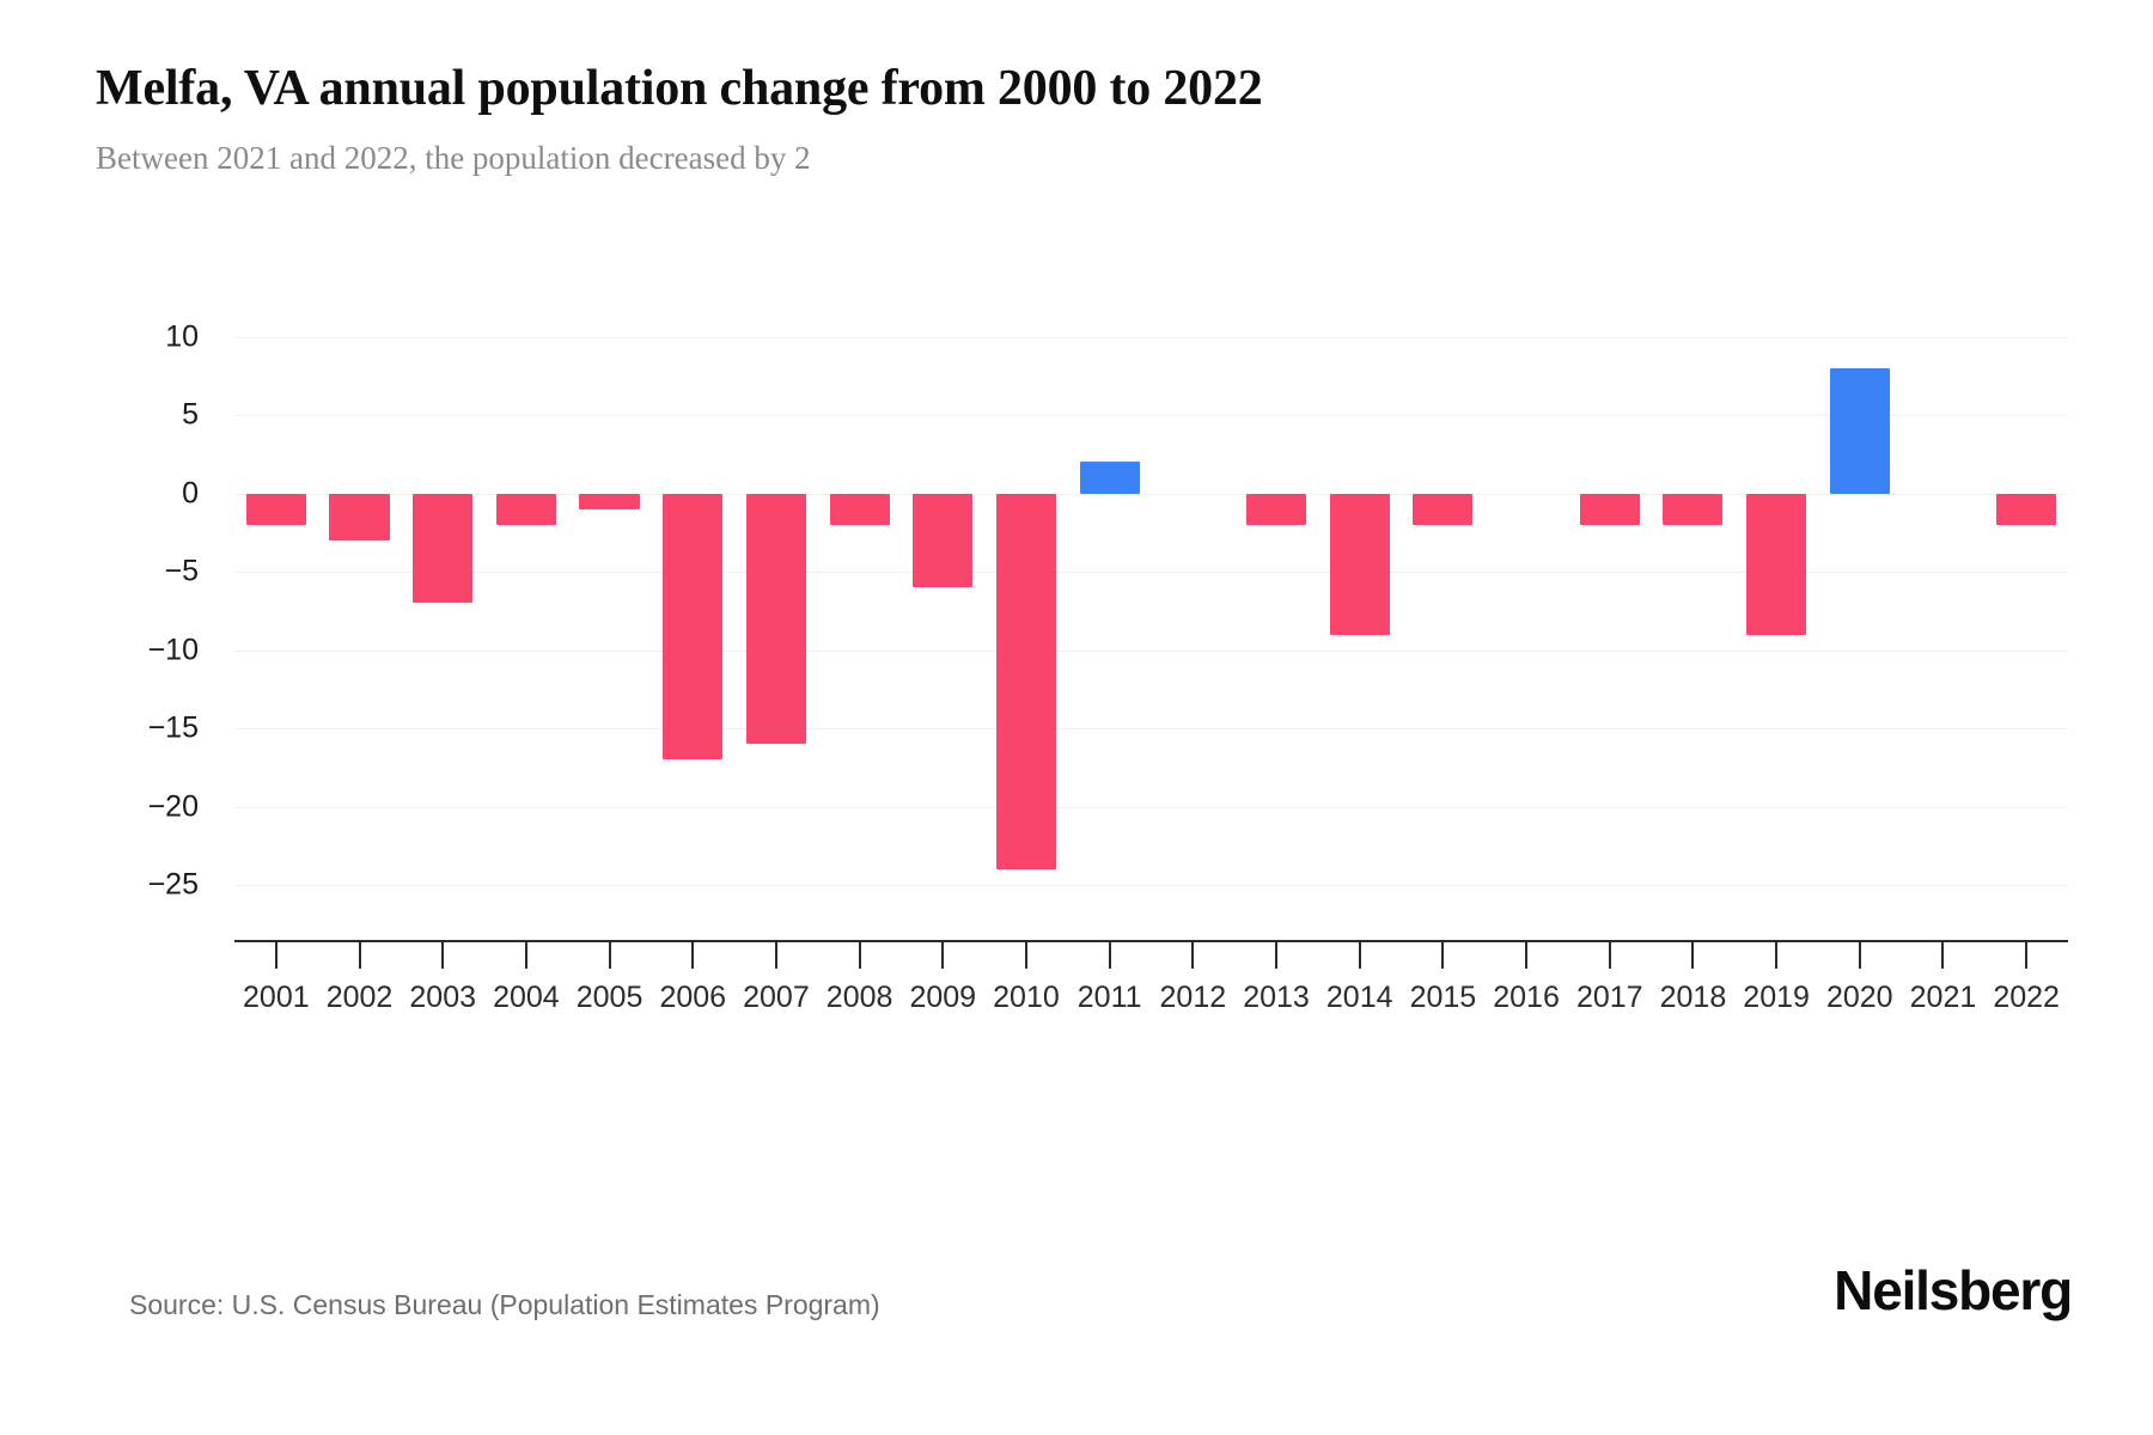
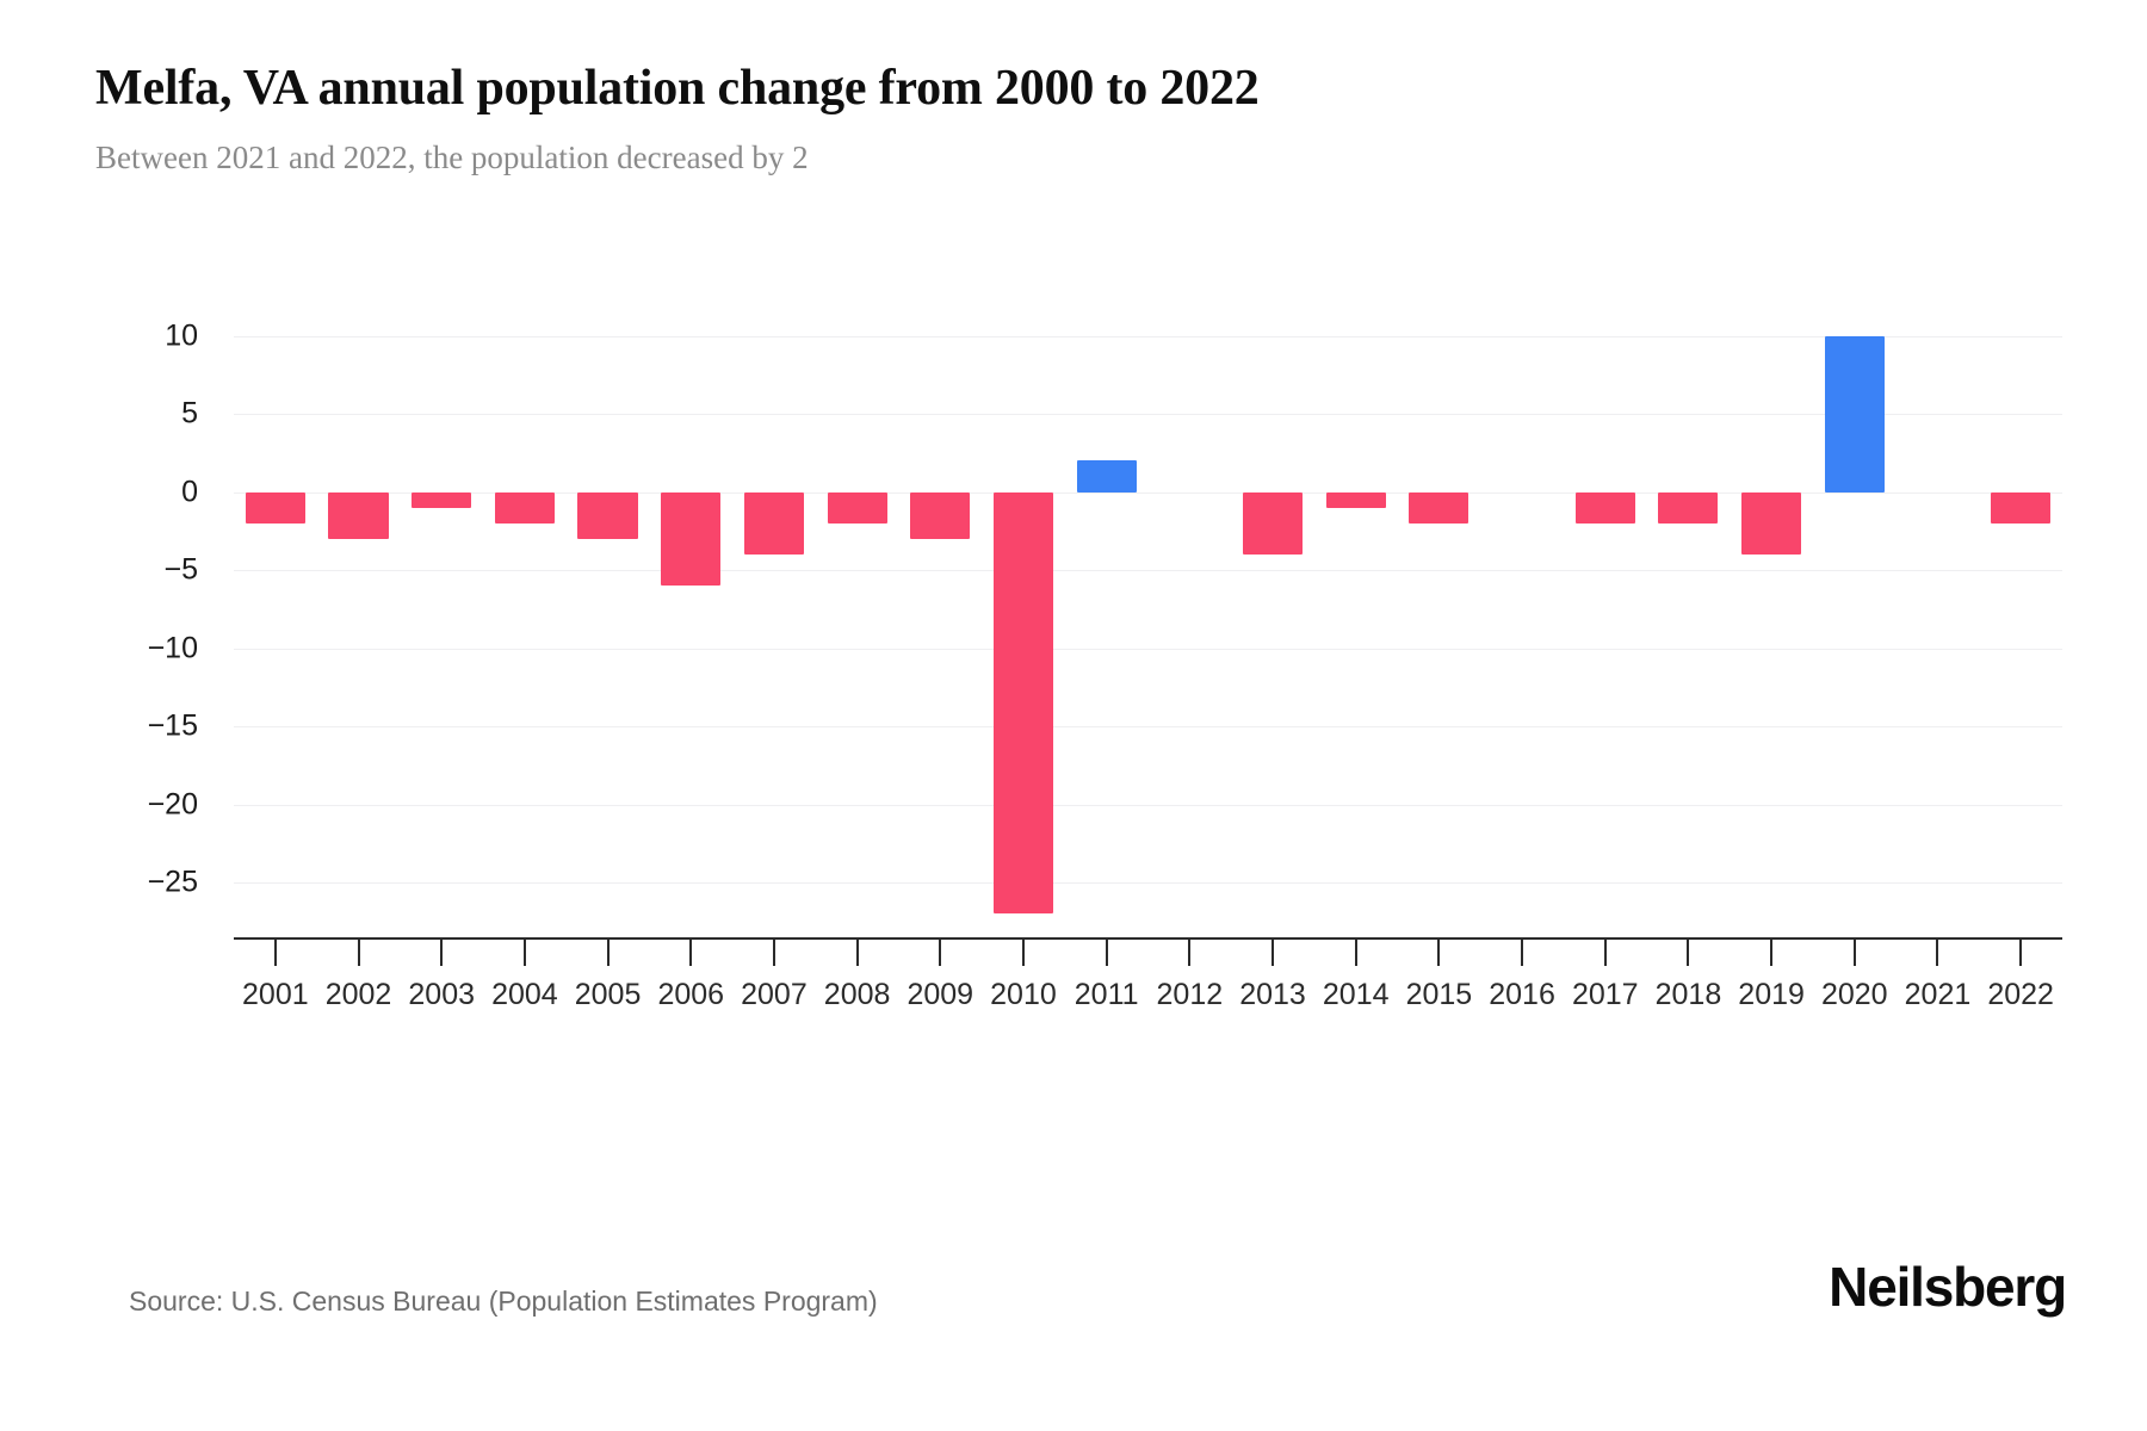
2003: -7 -> -1
2005: -1 -> -3
2006: -17 -> -6
2007: -16 -> -4
2009: -6 -> -3
2010: -24 -> -27
2013: -2 -> -4
2014: -9 -> -1
2019: -9 -> -4
2020: 8 -> 10
